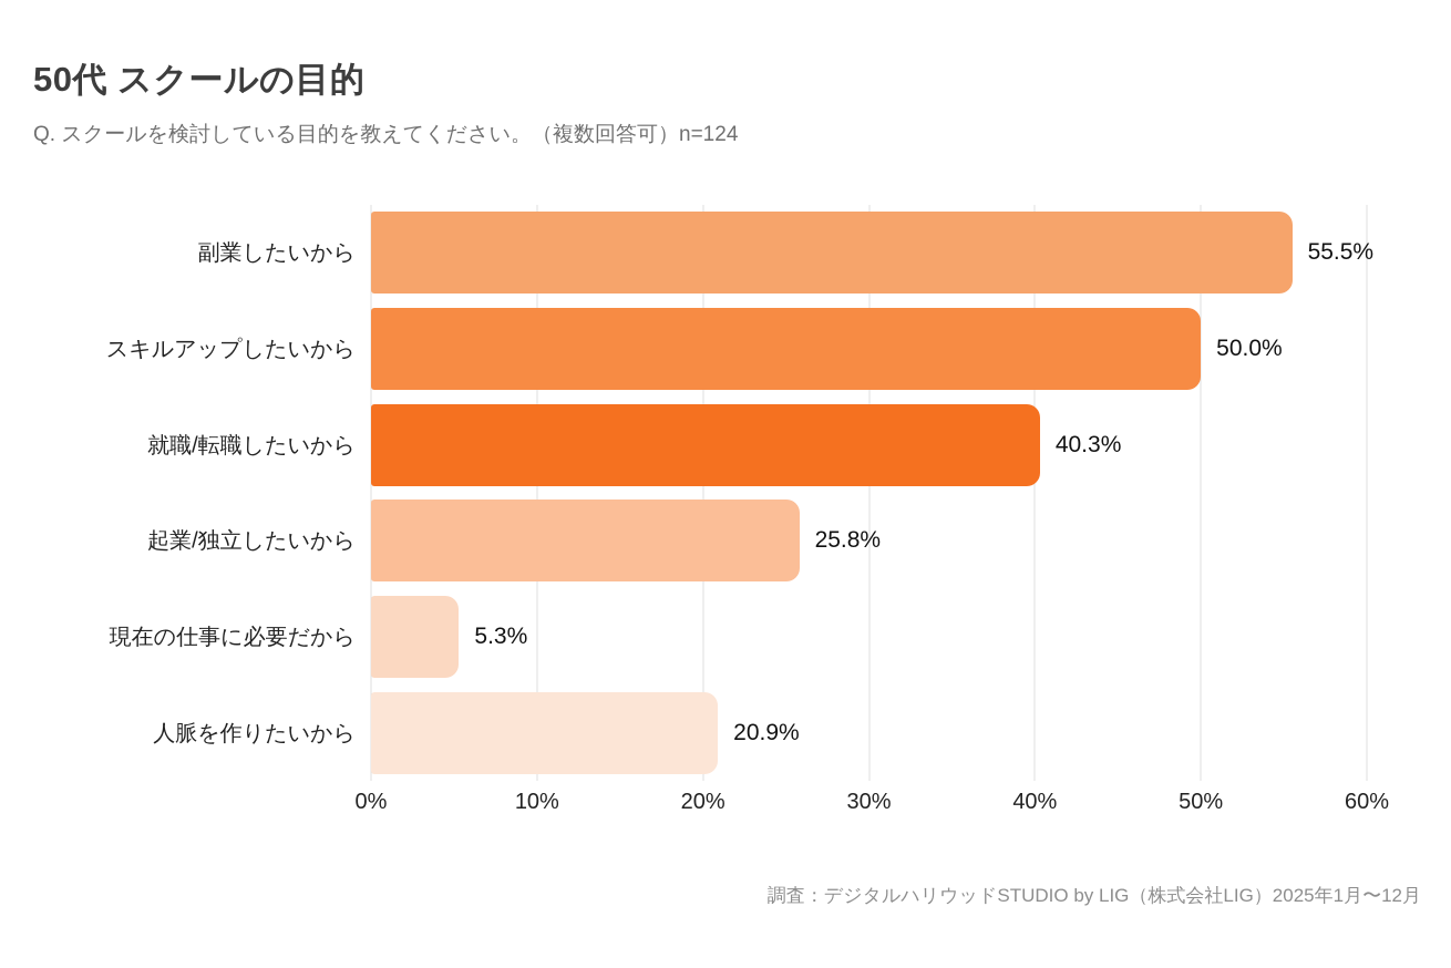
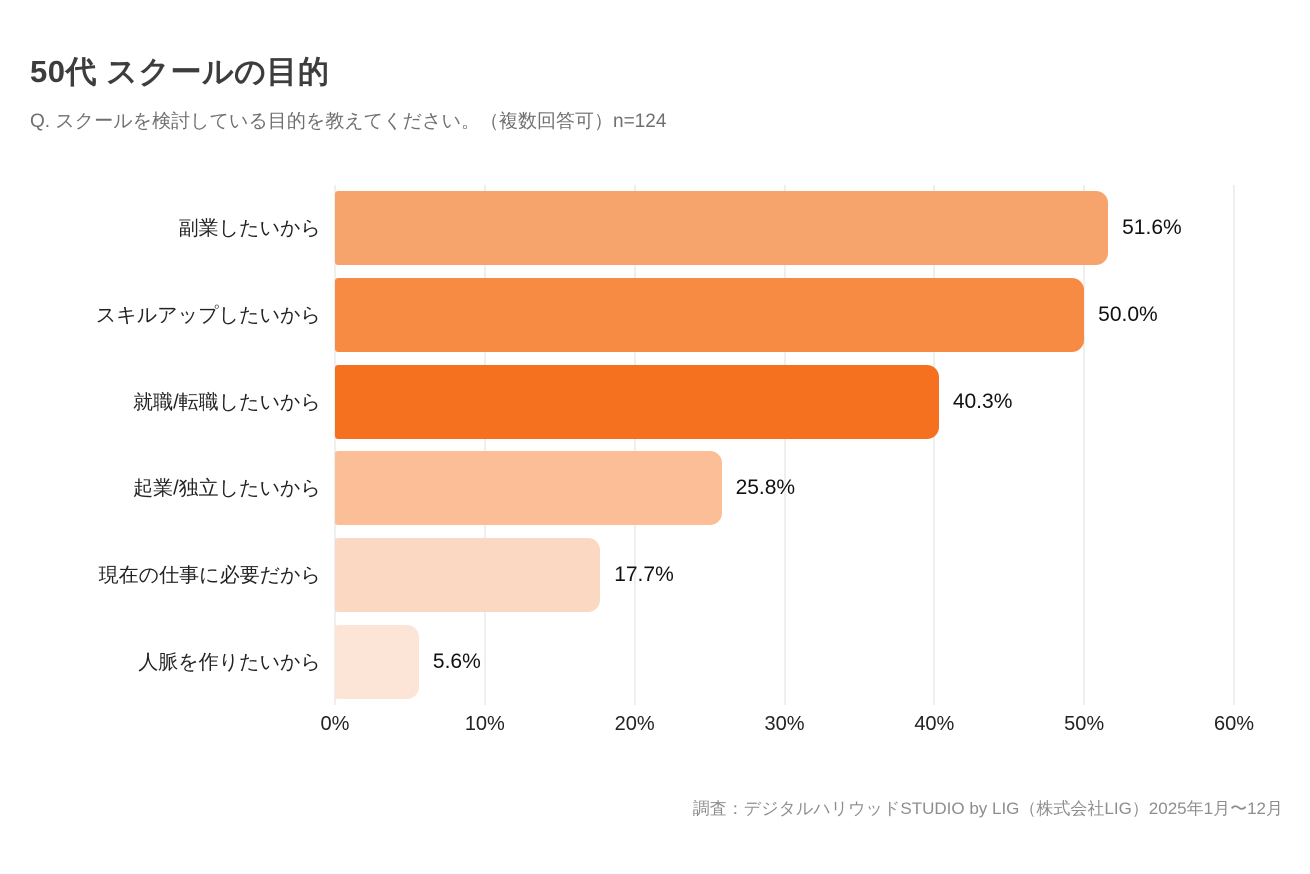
副業したいから: 55.5% -> 51.6%
現在の仕事に必要だから: 5.3% -> 17.7%
人脈を作りたいから: 20.9% -> 5.6%
